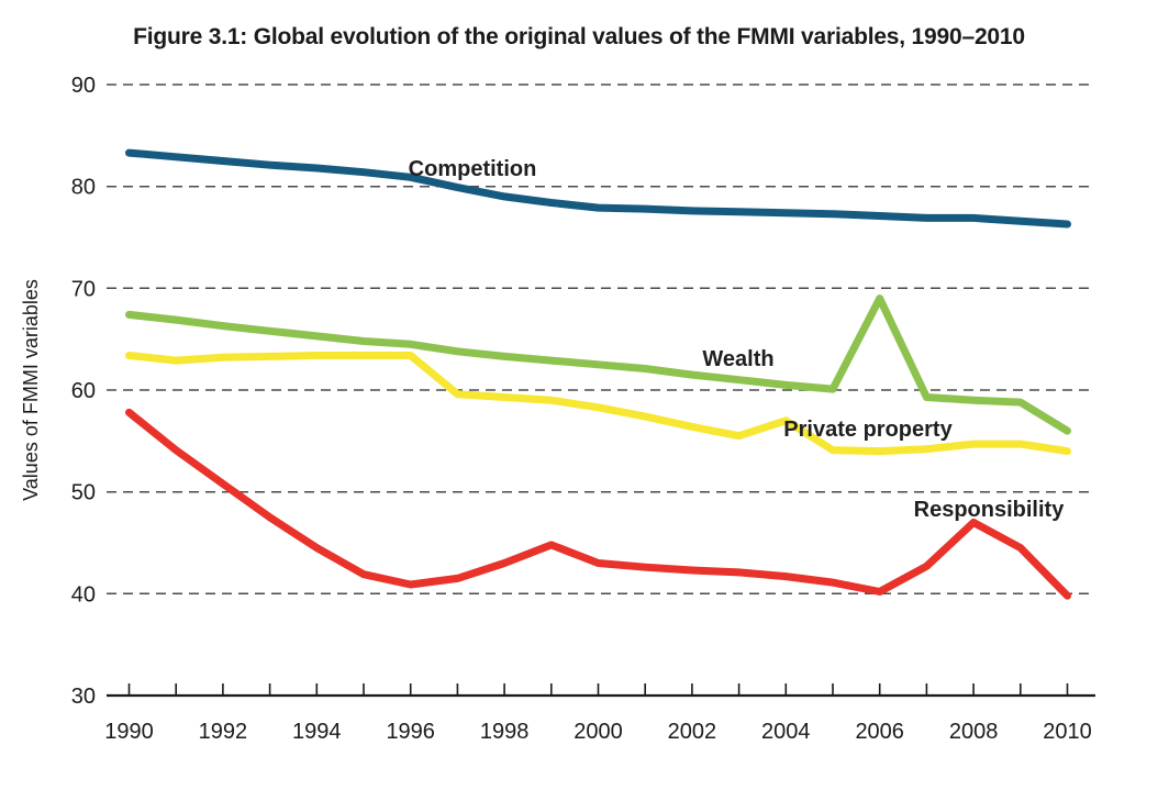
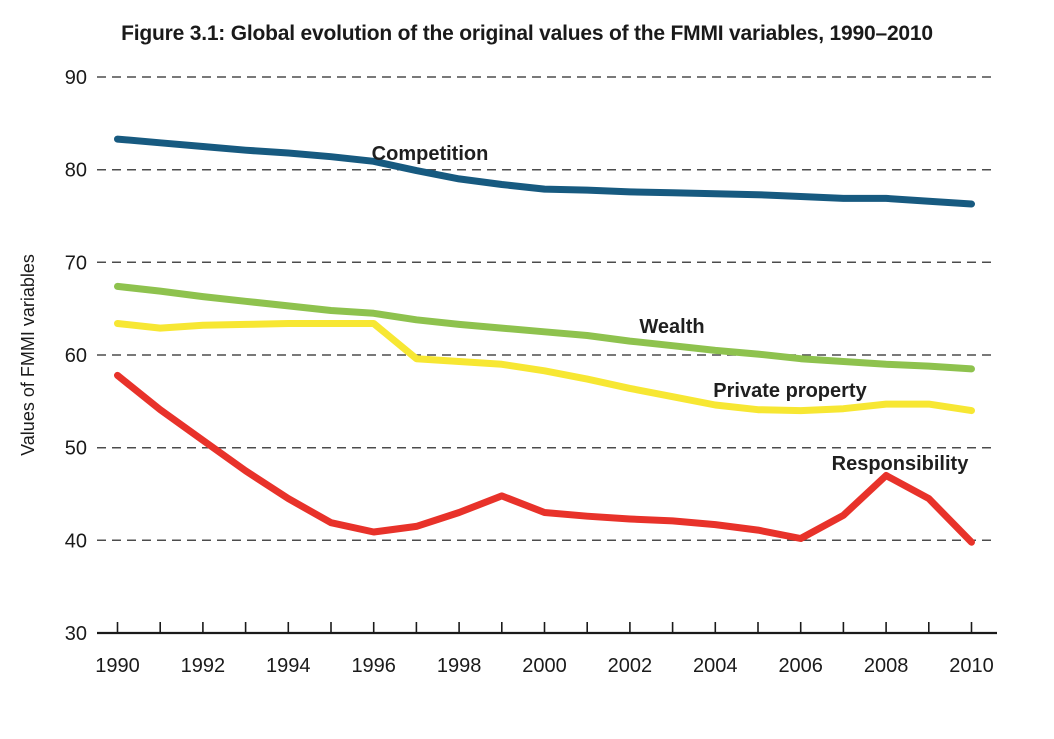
Private property/2004: 57 -> 55
Wealth/2006: 69 -> 60
Wealth/2010: 56 -> 58
